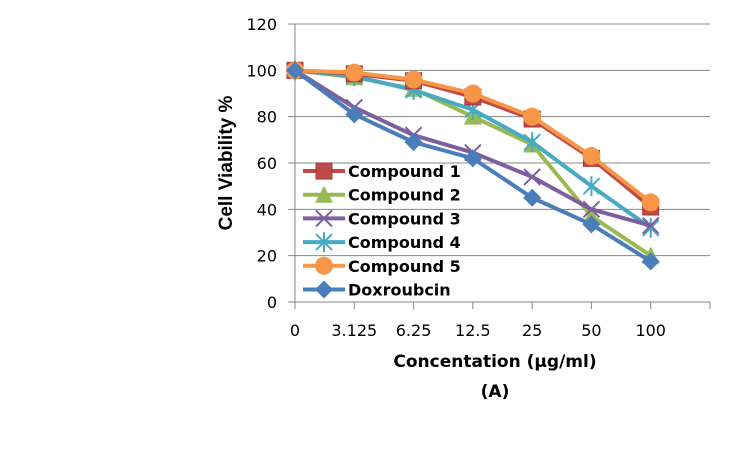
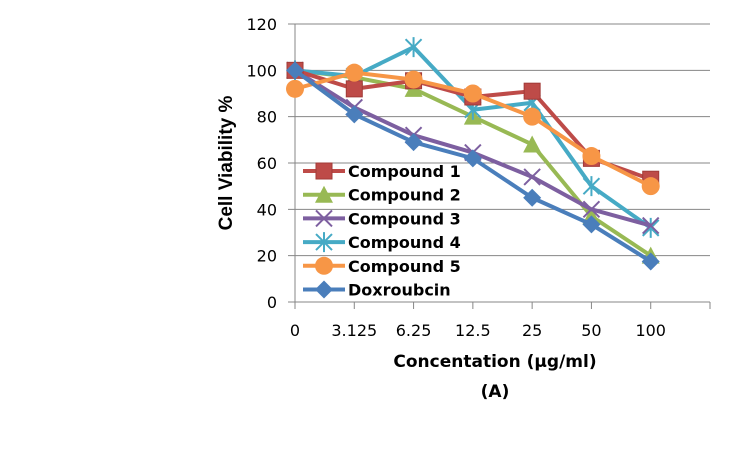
Compound 5/0: 100 -> 92
Compound 1/3.125: 98 -> 92
Compound 4/6.25: 92 -> 110
Compound 1/25: 79 -> 91
Compound 4/25: 69 -> 86
Compound 1/100: 41 -> 53
Compound 5/100: 43 -> 50
